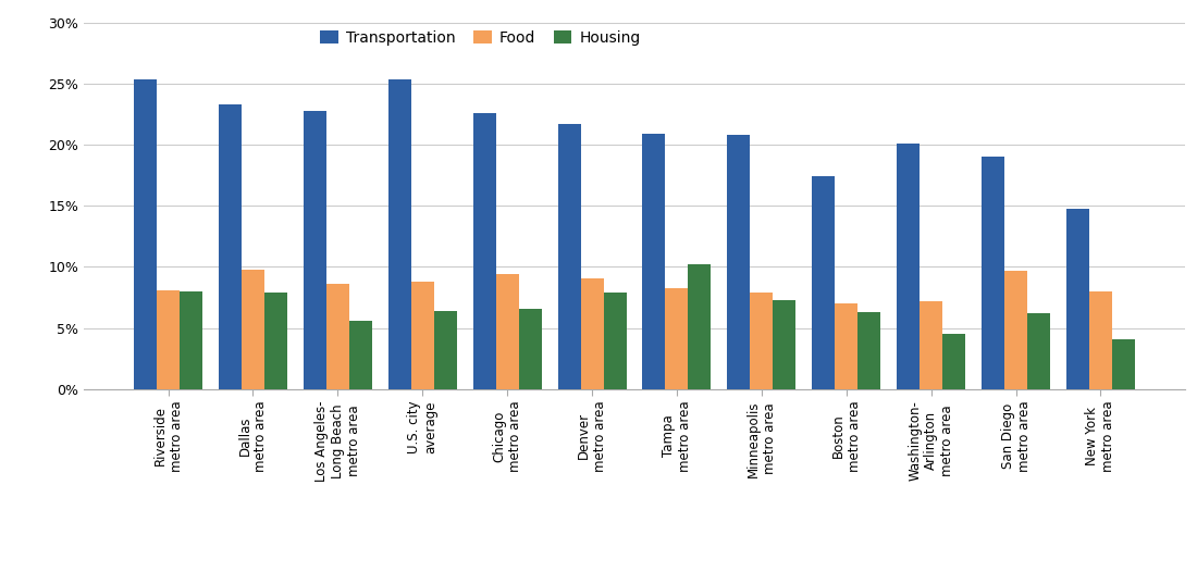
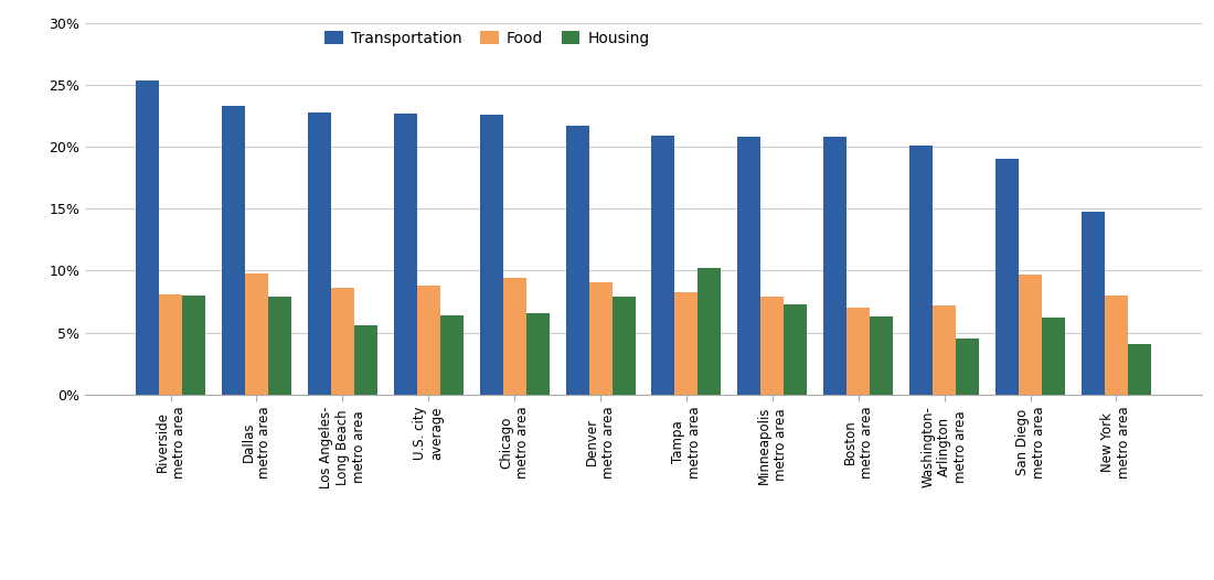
Transportation/U.S. city average: 25.4% -> 22.7%
Transportation/Boston metro area: 17.4% -> 20.8%
